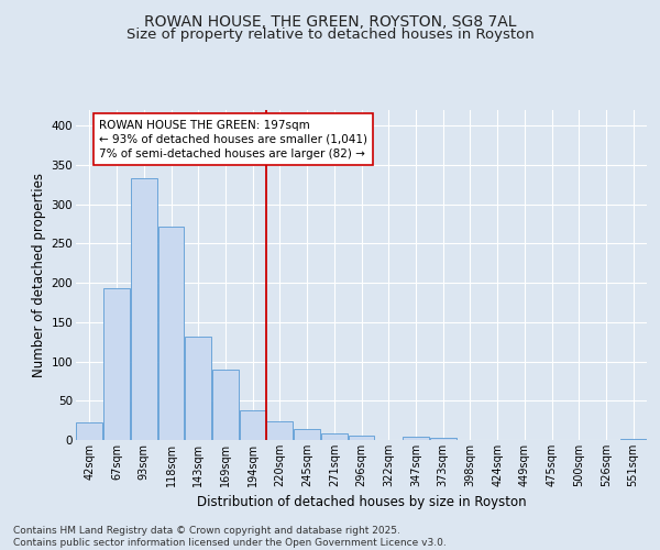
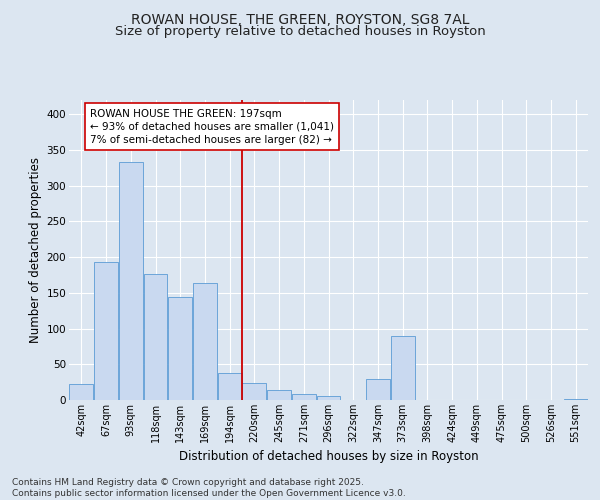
118sqm: 271 -> 176
143sqm: 131 -> 144
169sqm: 90 -> 164
347sqm: 4 -> 30
373sqm: 3 -> 90
